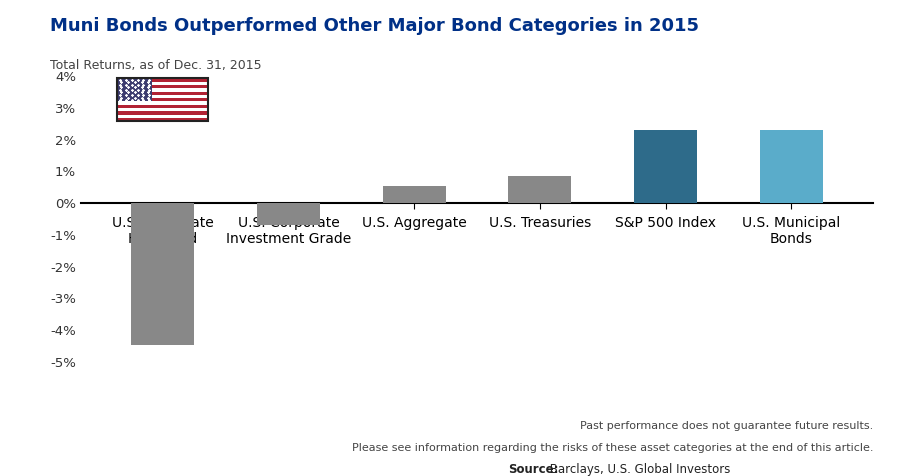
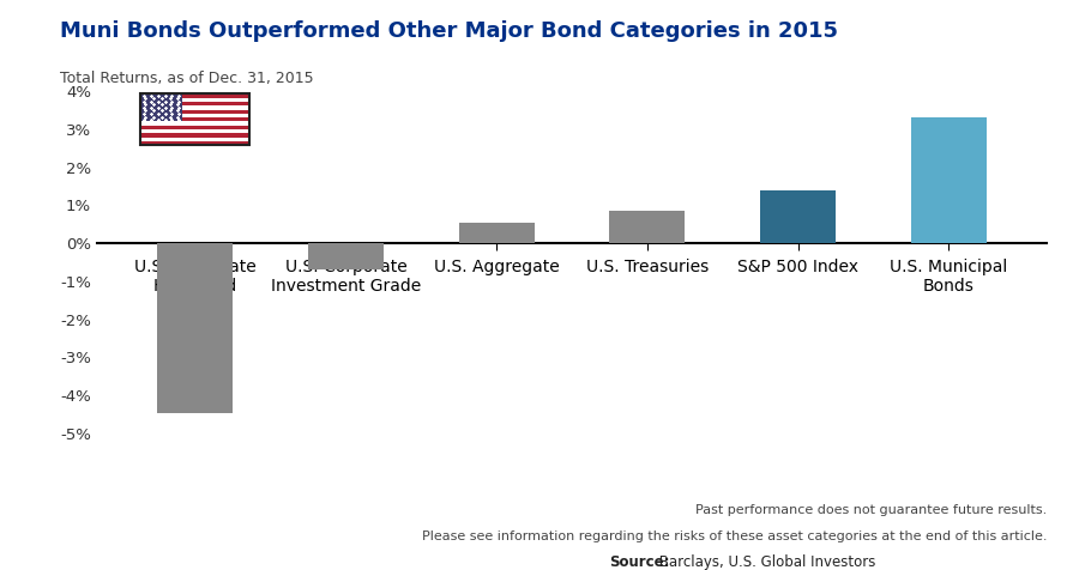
S&P 500 Index: 2.30% -> 1.38%
U.S. Municipal Bonds: 2.30% -> 3.30%
